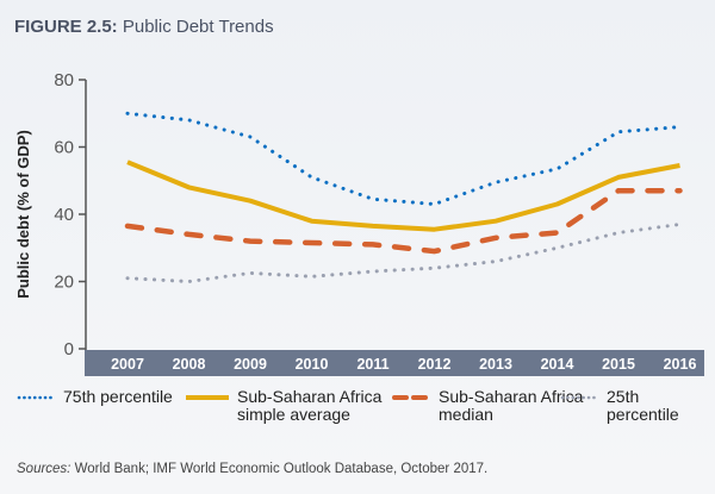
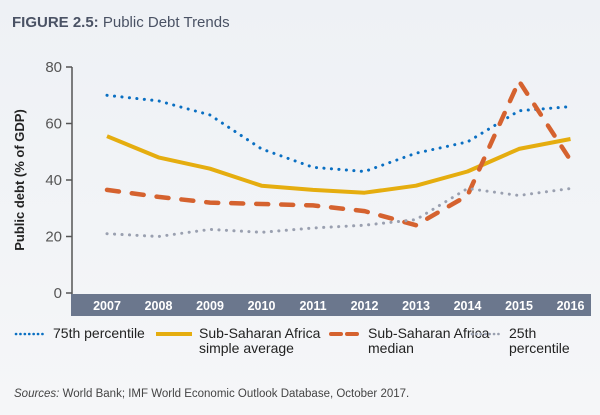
Sub-Saharan Africa median/2013: 33 -> 24
25th percentile/2014: 30 -> 37
Sub-Saharan Africa median/2015: 47 -> 75
